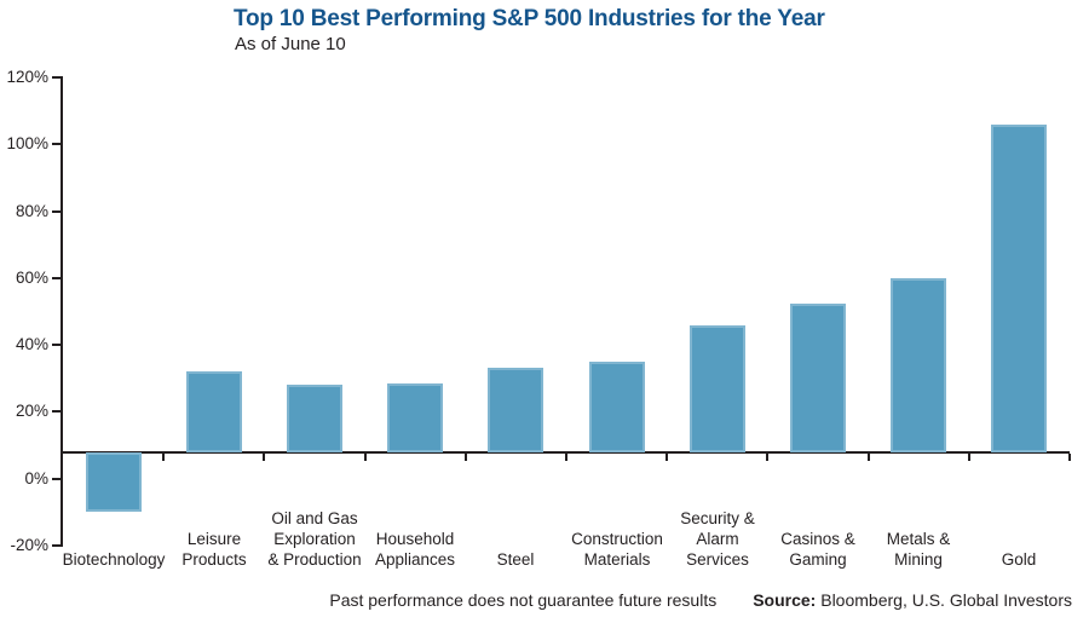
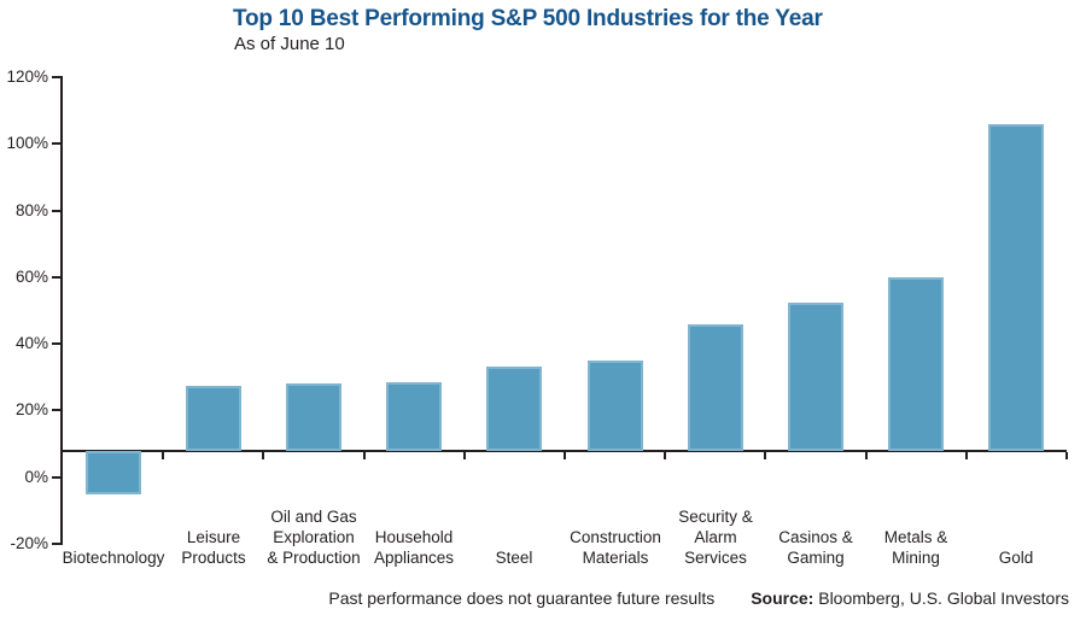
Biotechnology: -10% -> -5%
Leisure Products: 32% -> 28%
